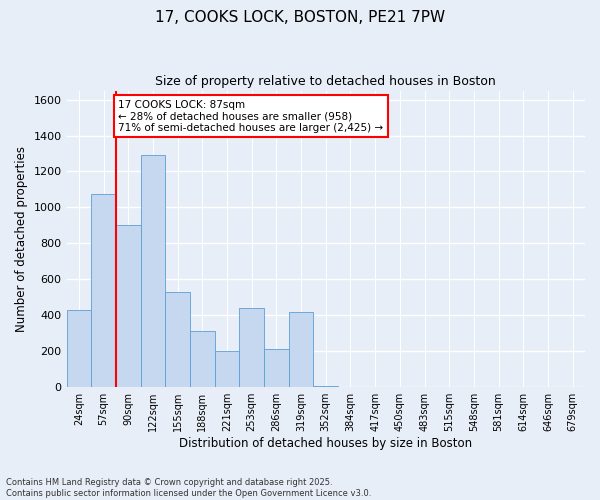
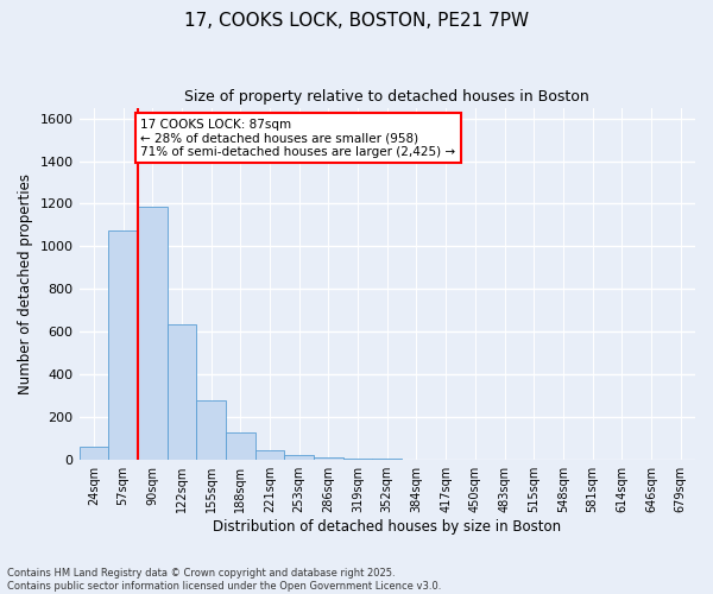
24sqm: 430 -> 60
90sqm: 900 -> 1180
122sqm: 1290 -> 640
155sqm: 530 -> 280
188sqm: 310 -> 130
221sqm: 200 -> 50
253sqm: 440 -> 20
286sqm: 210 -> 20
319sqm: 420 -> 10
